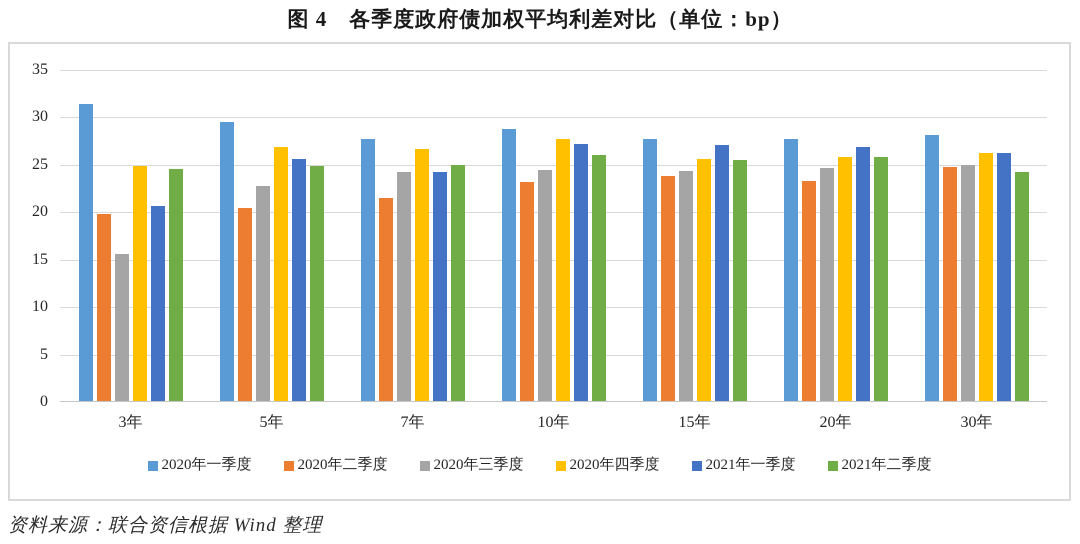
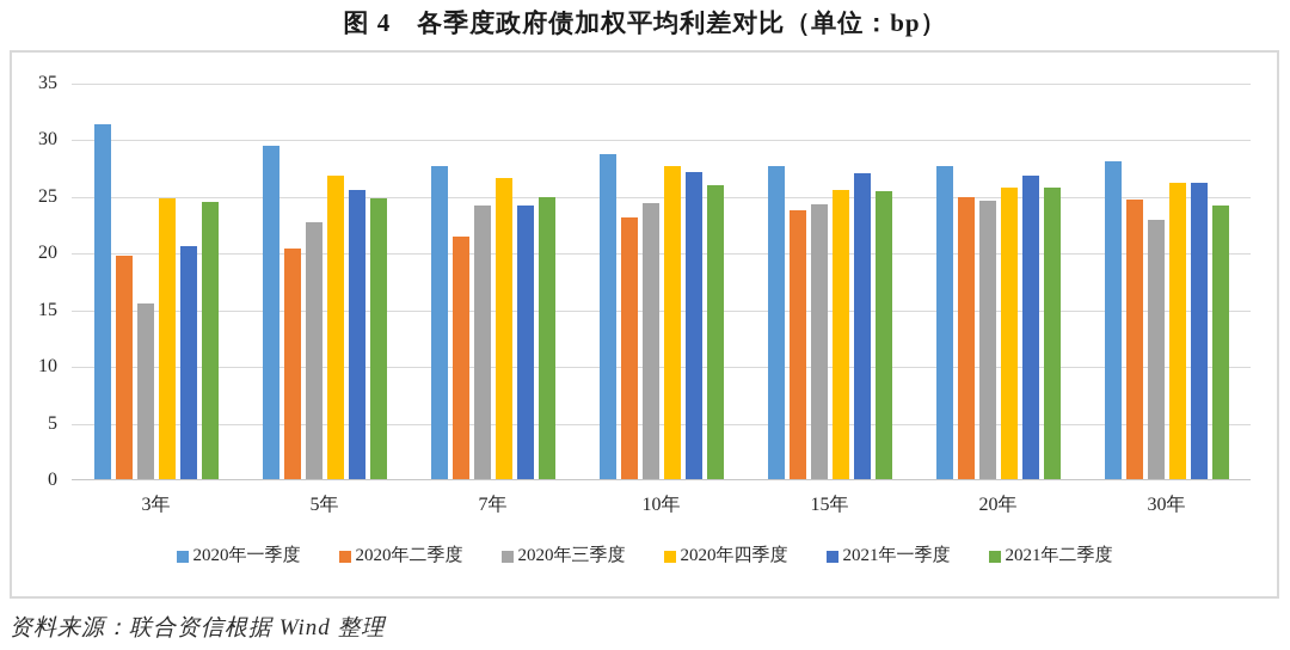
2020年二季度/20年: 23 -> 25
2020年三季度/30年: 25 -> 23
